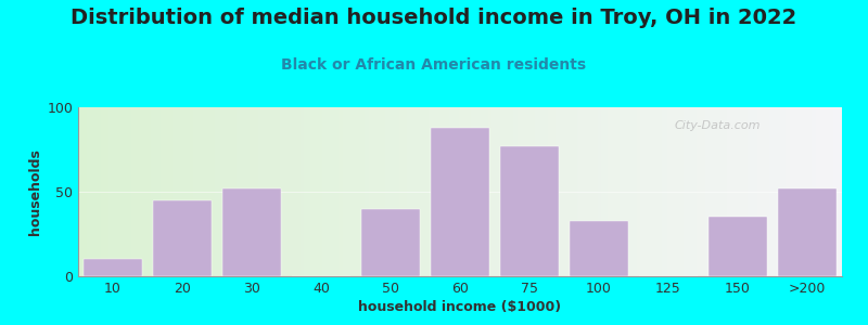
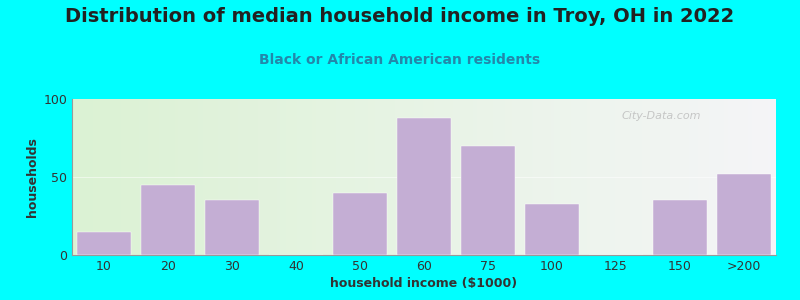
10: 10 -> 15
30: 52 -> 35
75: 77 -> 70
